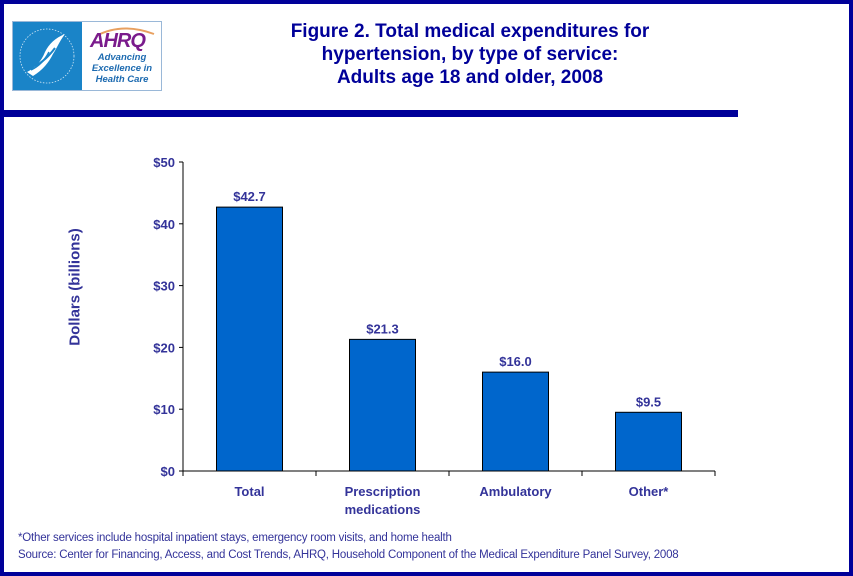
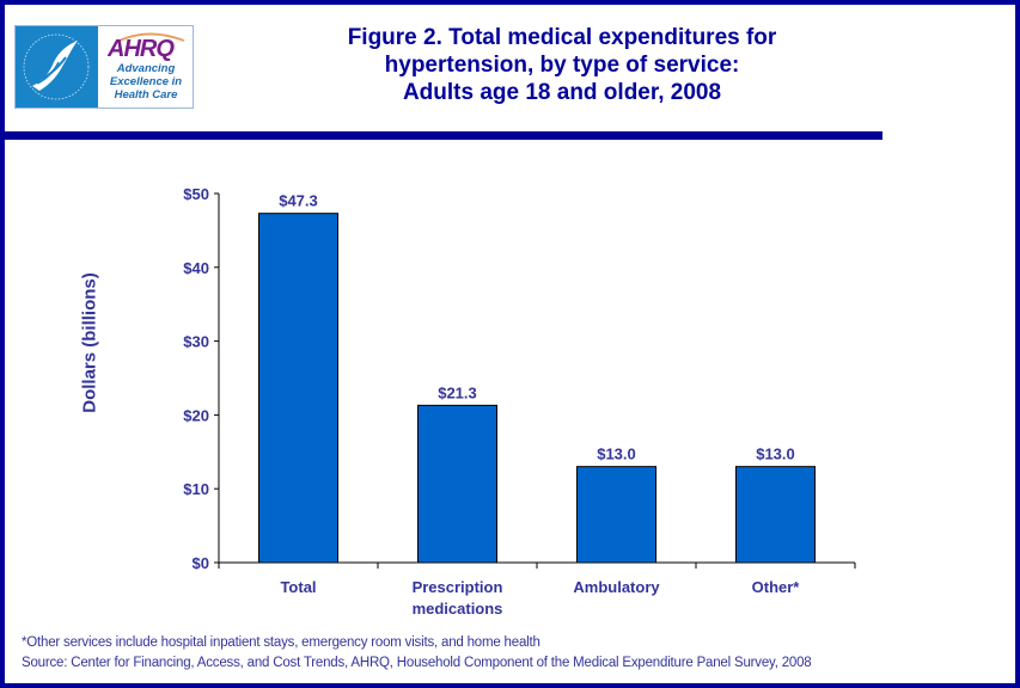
Total: $42.7 -> $47.3
Ambulatory: $16.0 -> $13.0
Other*: $9.5 -> $13.0
